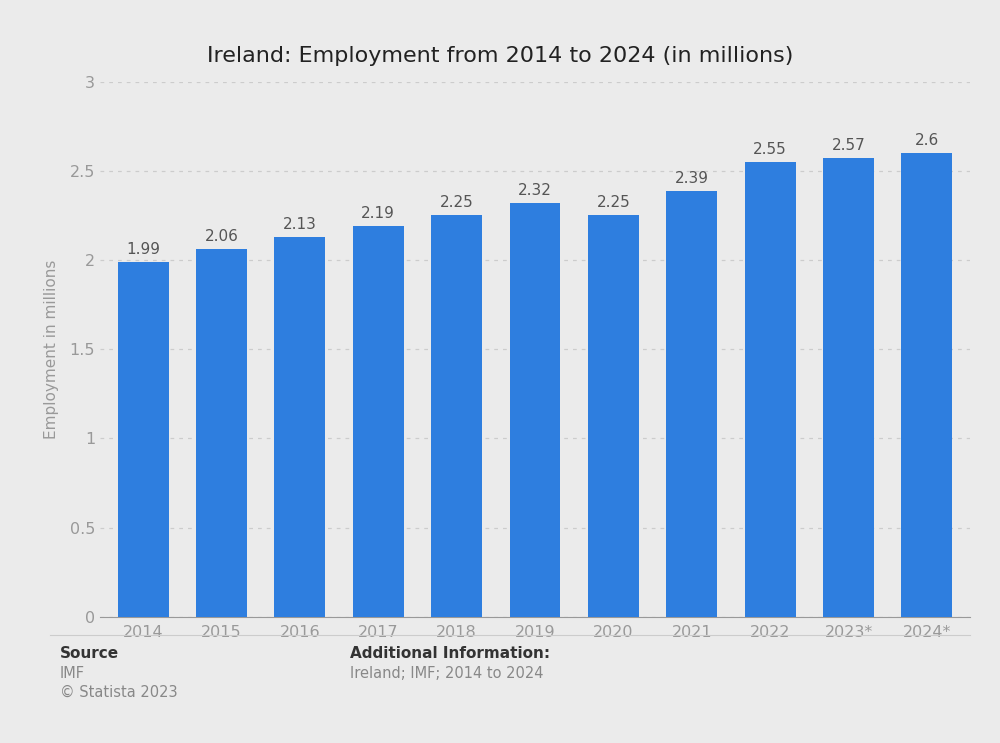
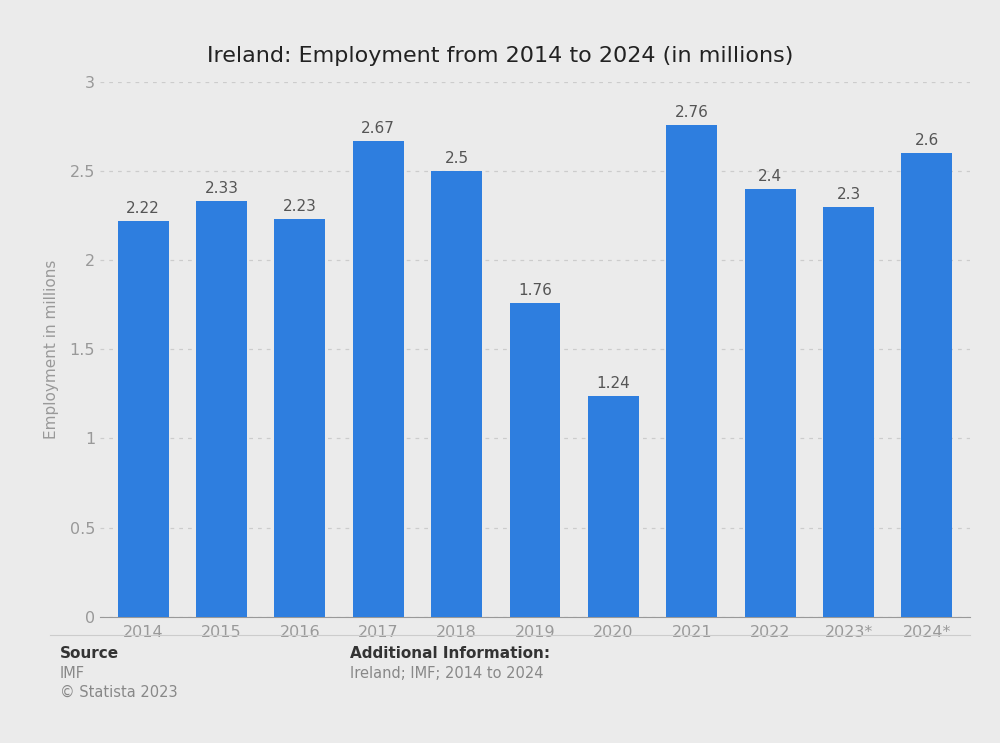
2014: 1.99 -> 2.22
2015: 2.06 -> 2.33
2016: 2.13 -> 2.23
2017: 2.19 -> 2.67
2018: 2.25 -> 2.5
2019: 2.32 -> 1.76
2020: 2.25 -> 1.24
2021: 2.39 -> 2.76
2022: 2.55 -> 2.4
2023*: 2.57 -> 2.3
